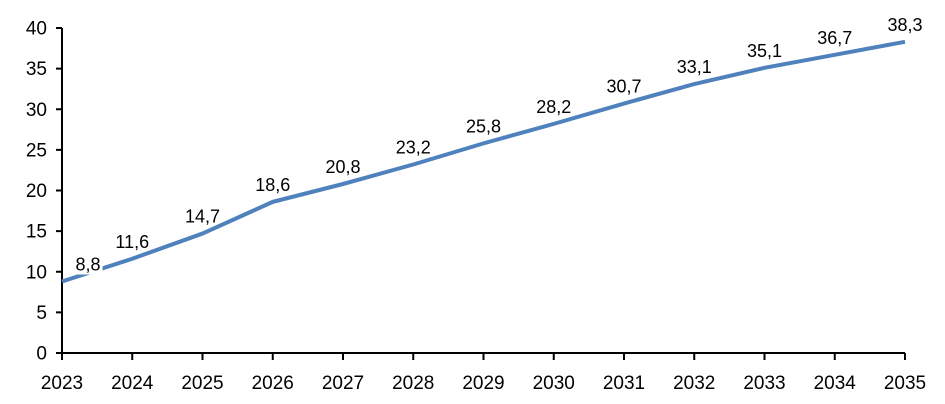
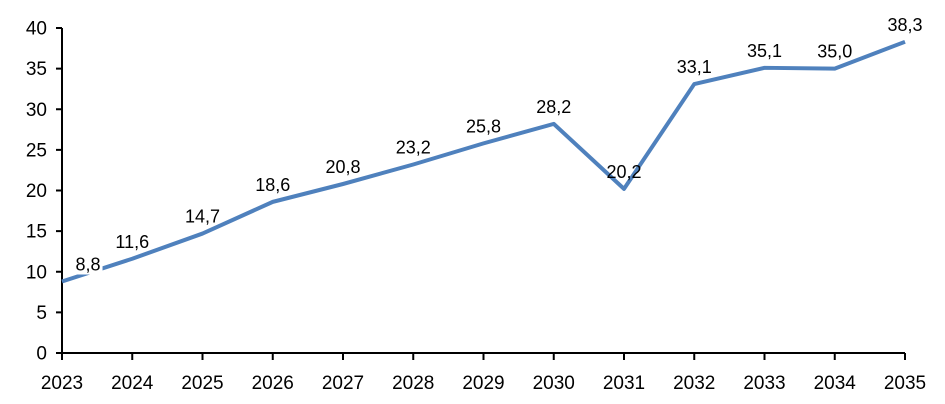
2031: 30,7 -> 20,2
2034: 36,7 -> 35,0
